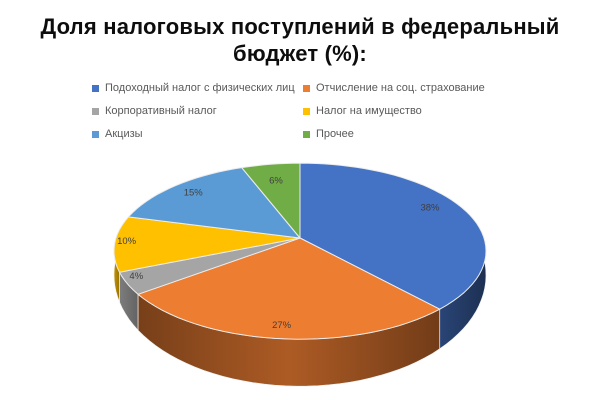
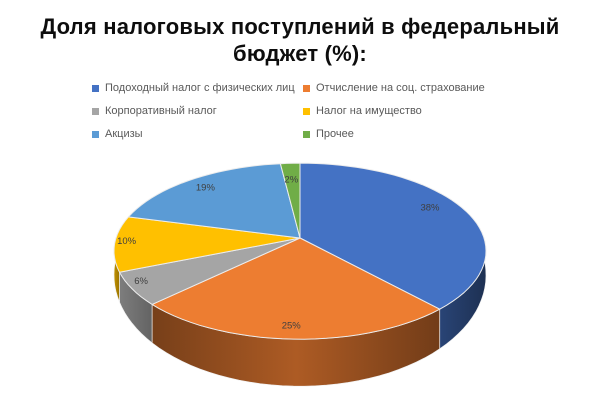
Отчисление на соц. страхование: 27% -> 25%
Корпоративный налог: 4% -> 6%
Акцизы: 15% -> 19%
Прочее: 6% -> 2%
